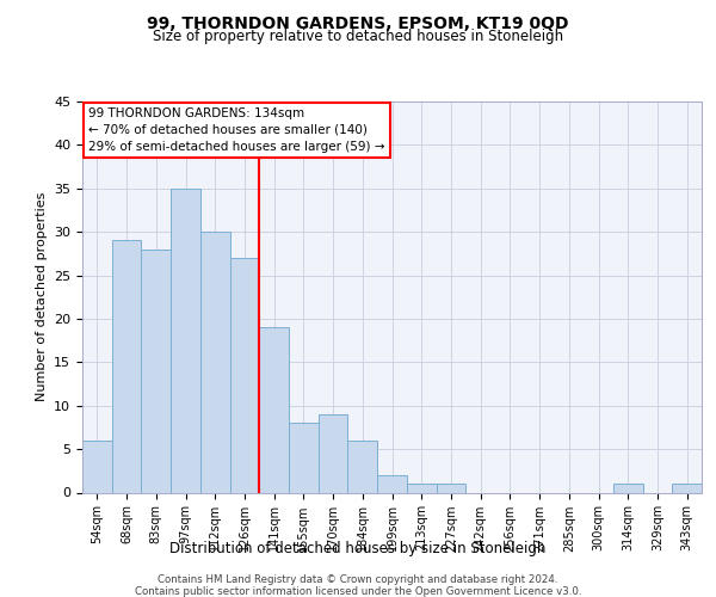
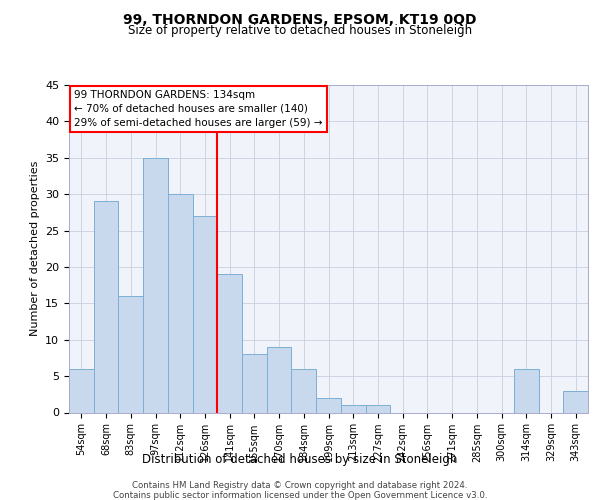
83sqm: 28 -> 16
314sqm: 1 -> 6
343sqm: 1 -> 3
